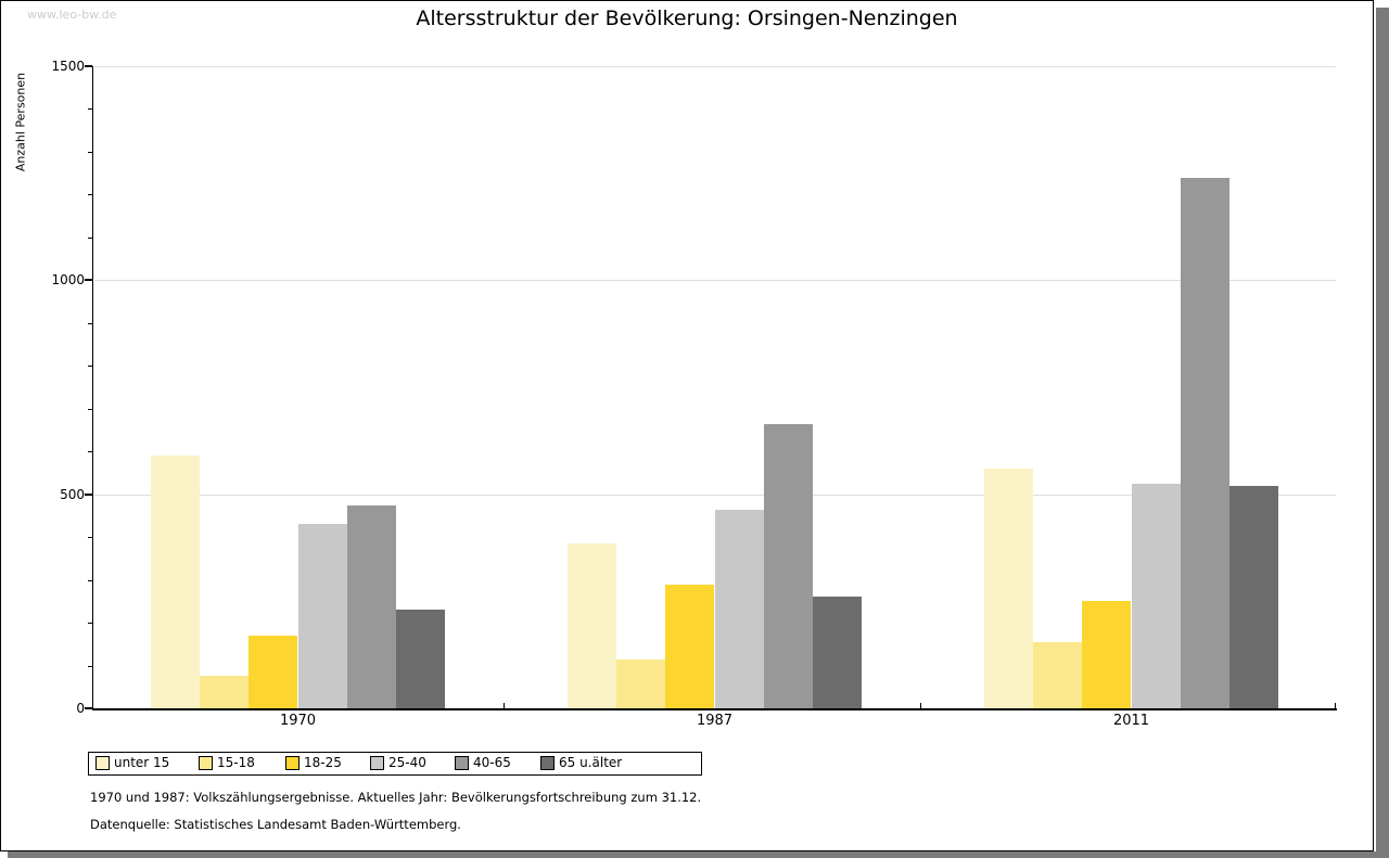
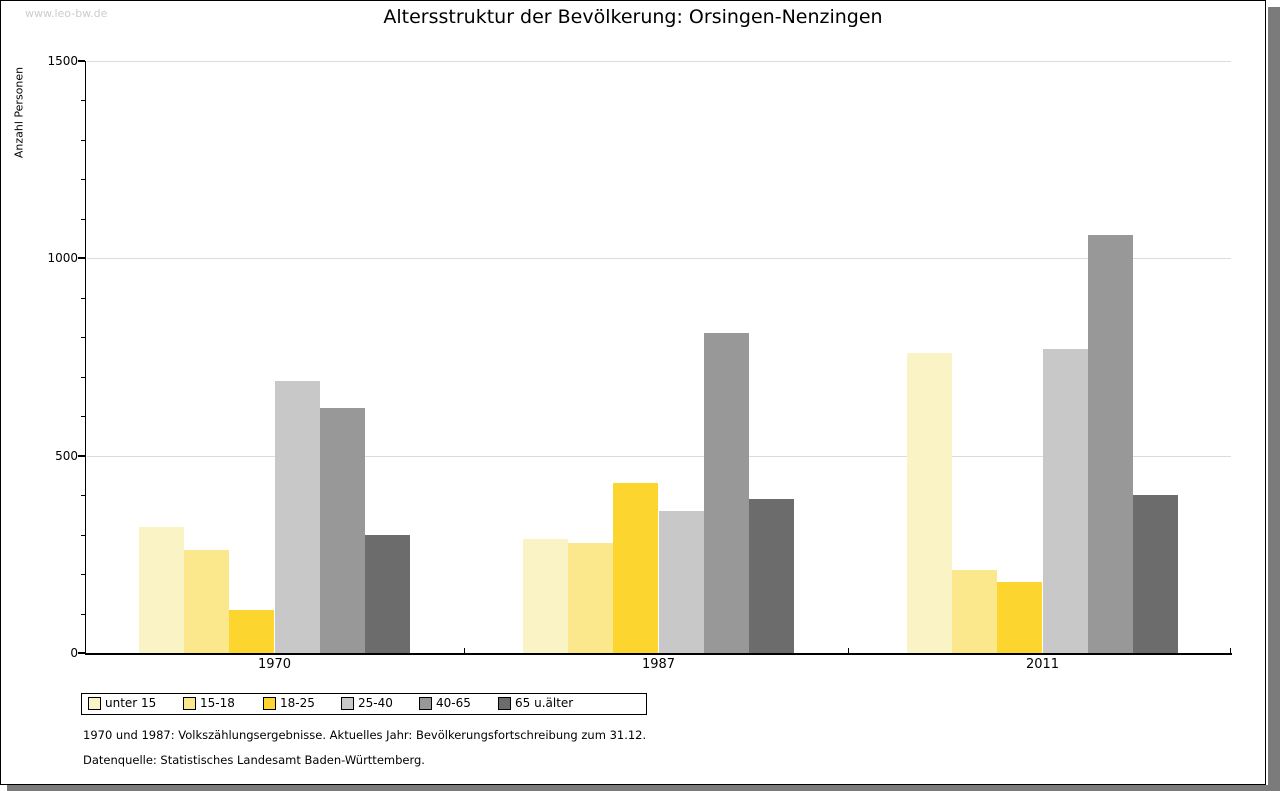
unter 15/1970: 590 -> 320
15-18/1970: 80 -> 260
18-25/1970: 170 -> 110
25-40/1970: 430 -> 690
40-65/1970: 480 -> 620
65 u.älter/1970: 230 -> 300
unter 15/1987: 380 -> 290
15-18/1987: 120 -> 280
18-25/1987: 290 -> 430
25-40/1987: 460 -> 360
40-65/1987: 660 -> 810
65 u.älter/1987: 260 -> 390
unter 15/2011: 560 -> 760
15-18/2011: 160 -> 210
18-25/2011: 250 -> 180
25-40/2011: 520 -> 770
40-65/2011: 1240 -> 1060
65 u.älter/2011: 520 -> 400
